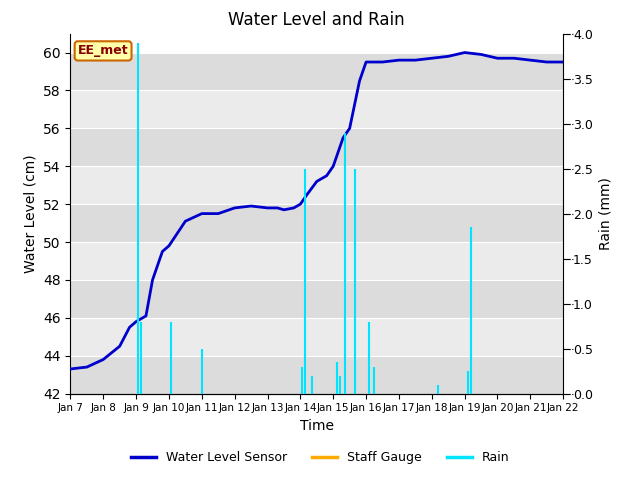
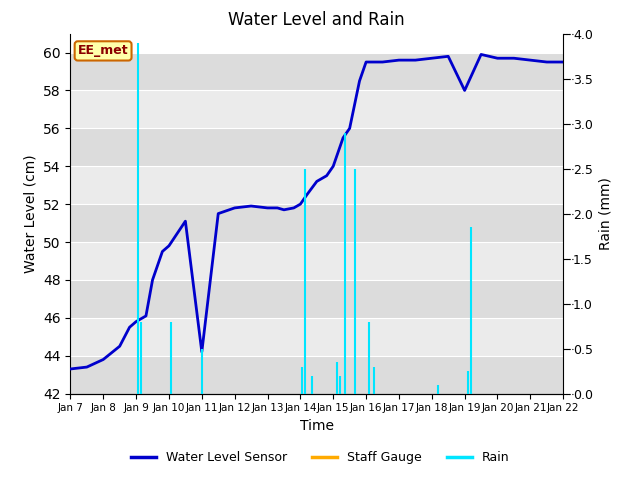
Jan 11: 51.5 -> 44.2
Jan 19: 60.0 -> 58.0
